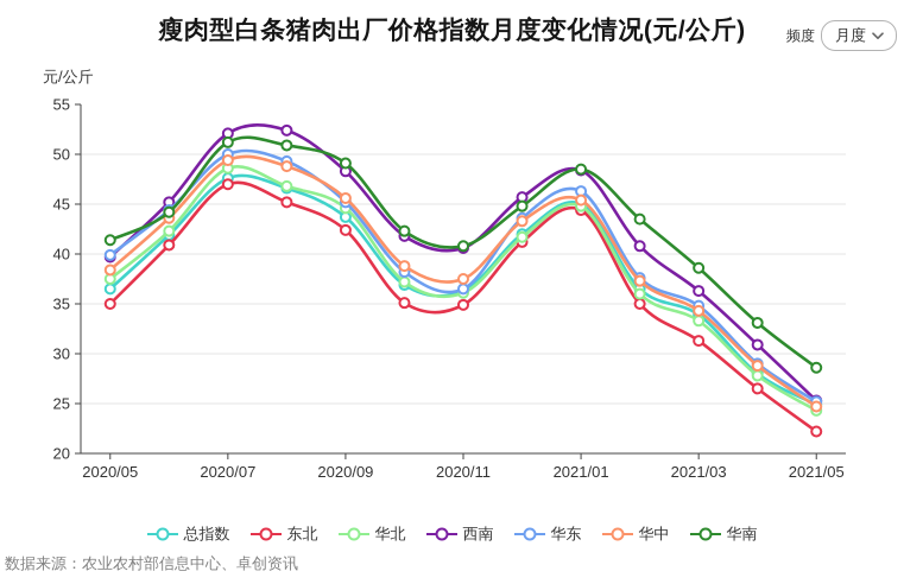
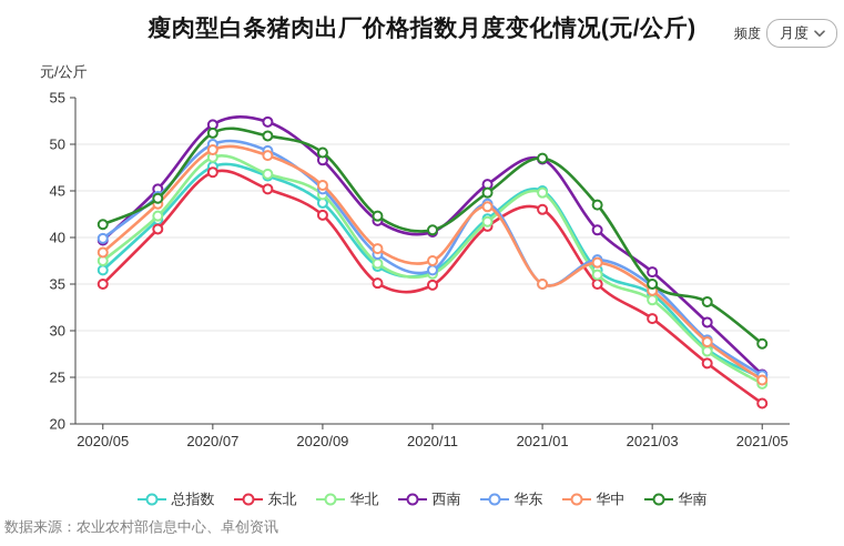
东北/2021/01: 44 -> 43
华东/2021/01: 46 -> 35
华中/2021/01: 45 -> 35
华南/2021/03: 39 -> 35
